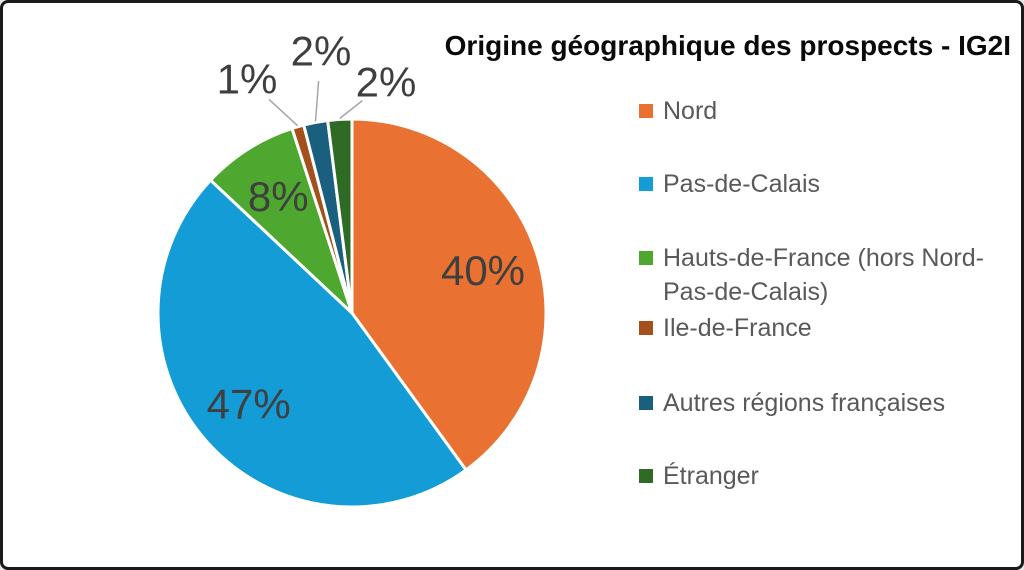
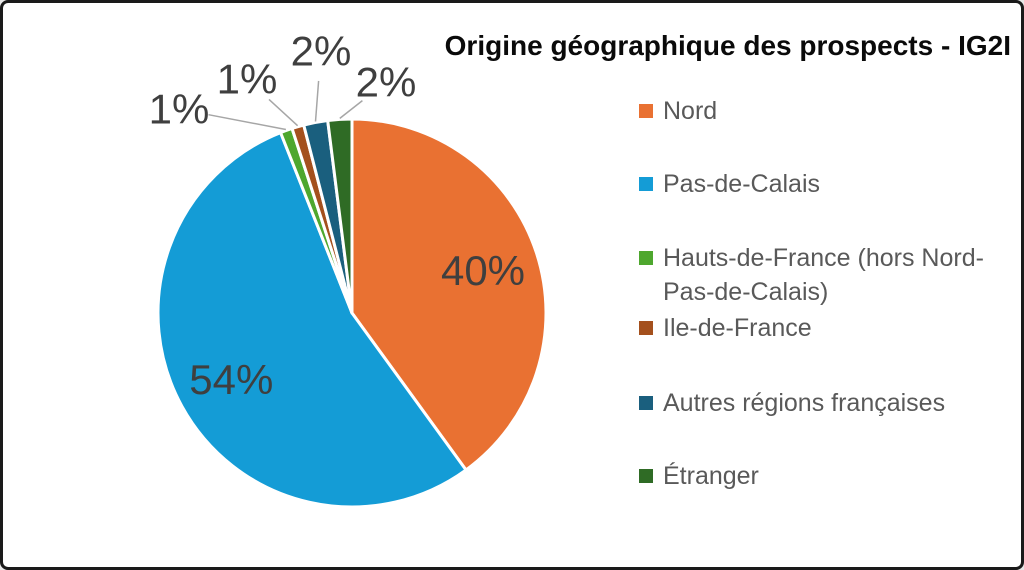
Pas-de-Calais: 47% -> 54%
Hauts-de-France (hors Nord-Pas-de-Calais): 8% -> 1%
